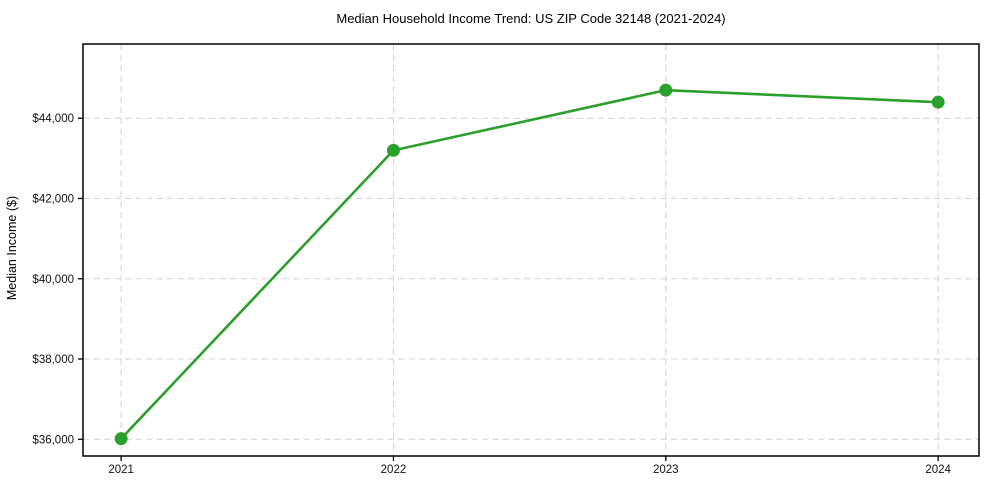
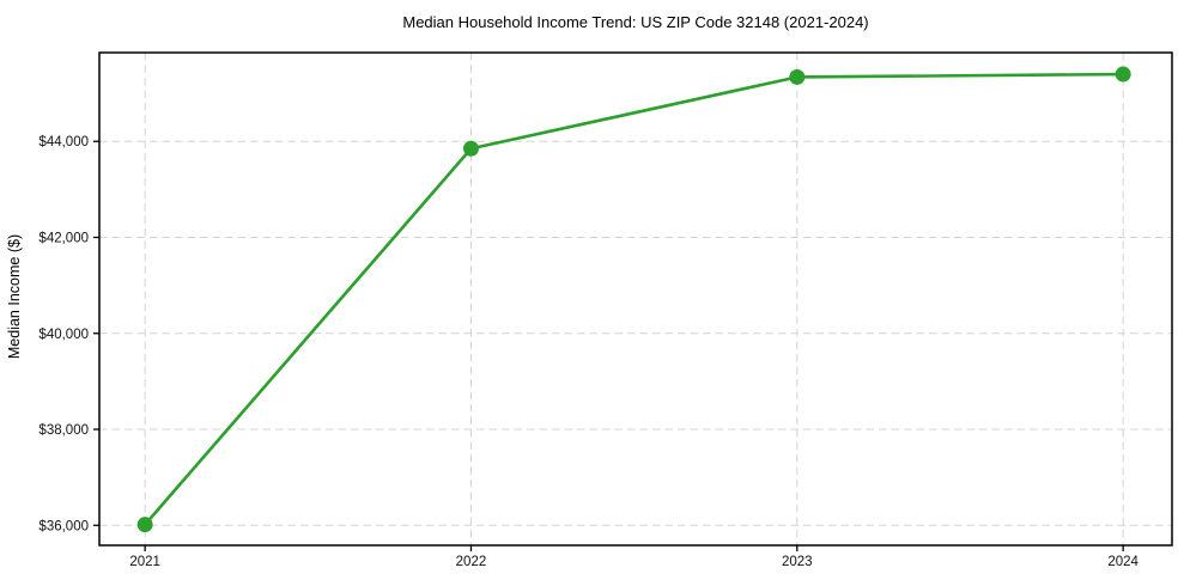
2022: $43200 -> $43800
2023: $44700 -> $45300
2024: $44400 -> $45400
